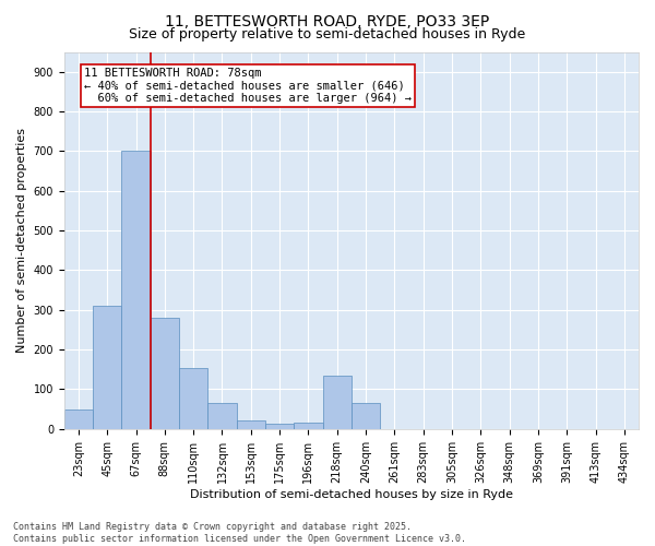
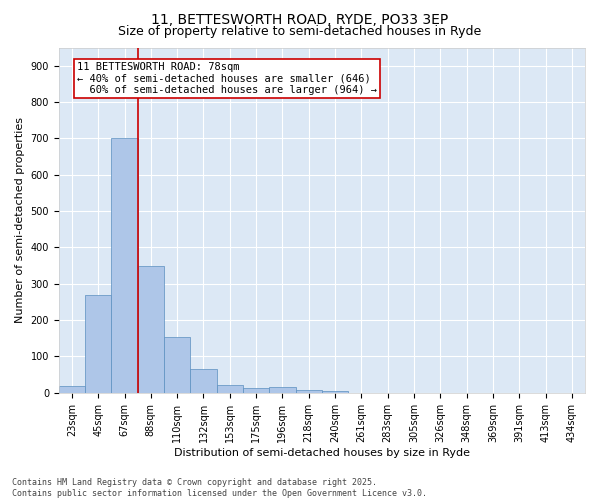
23sqm: 50 -> 20
45sqm: 310 -> 270
88sqm: 280 -> 350
218sqm: 135 -> 8
240sqm: 65 -> 4
